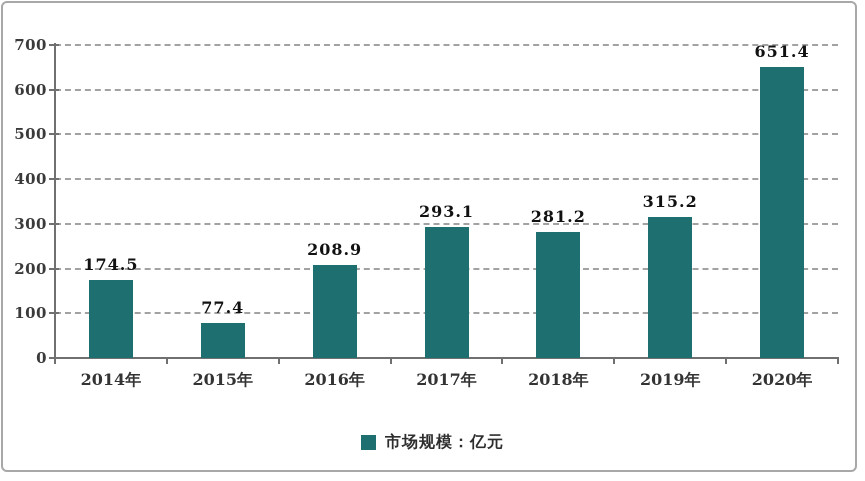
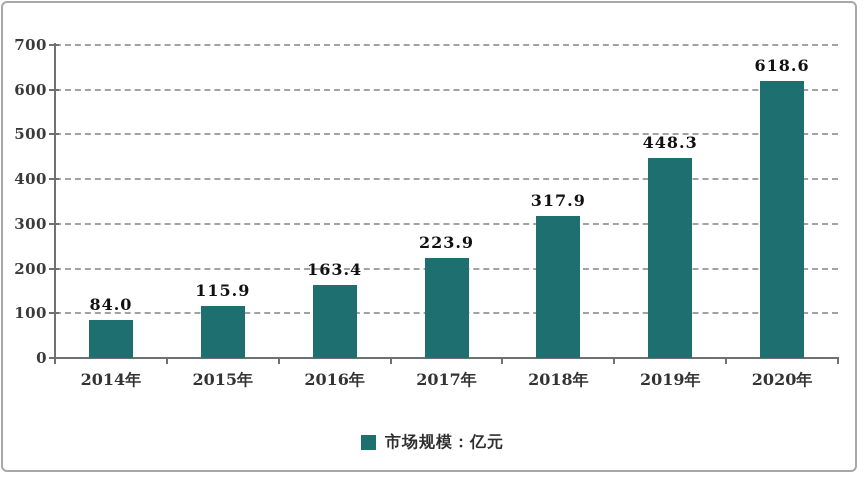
2014年: 174.5 -> 84.0
2015年: 77.4 -> 115.9
2016年: 208.9 -> 163.4
2017年: 293.1 -> 223.9
2018年: 281.2 -> 317.9
2019年: 315.2 -> 448.3
2020年: 651.4 -> 618.6
